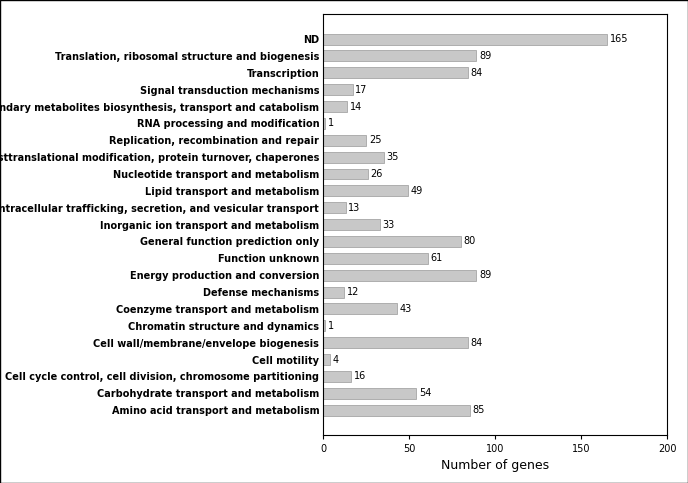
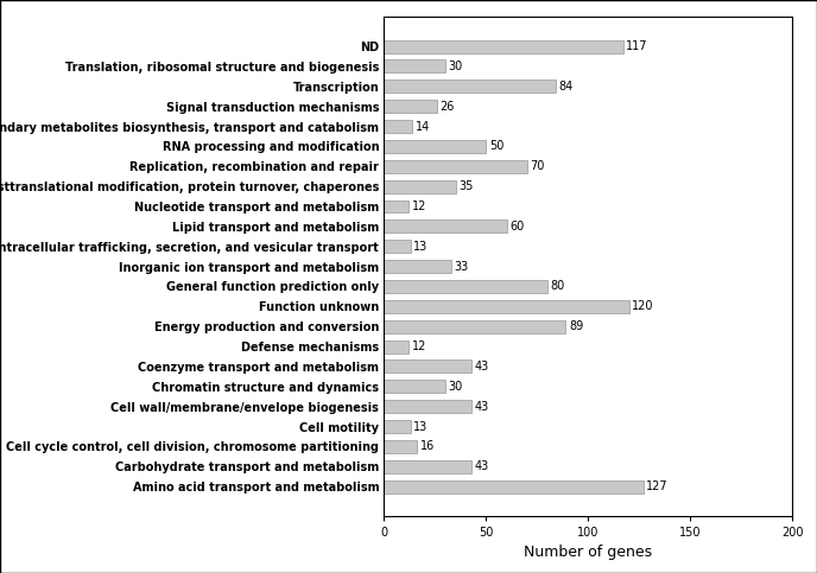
ND: 165 -> 117
Translation, ribosomal structure and biogenesis: 89 -> 30
Signal transduction mechanisms: 17 -> 26
RNA processing and modification: 1 -> 50
Replication, recombination and repair: 25 -> 70
Nucleotide transport and metabolism: 26 -> 12
Lipid transport and metabolism: 49 -> 60
Function unknown: 61 -> 120
Chromatin structure and dynamics: 1 -> 30
Cell wall/membrane/envelope biogenesis: 84 -> 43
Cell motility: 4 -> 13
Carbohydrate transport and metabolism: 54 -> 43
Amino acid transport and metabolism: 85 -> 127
